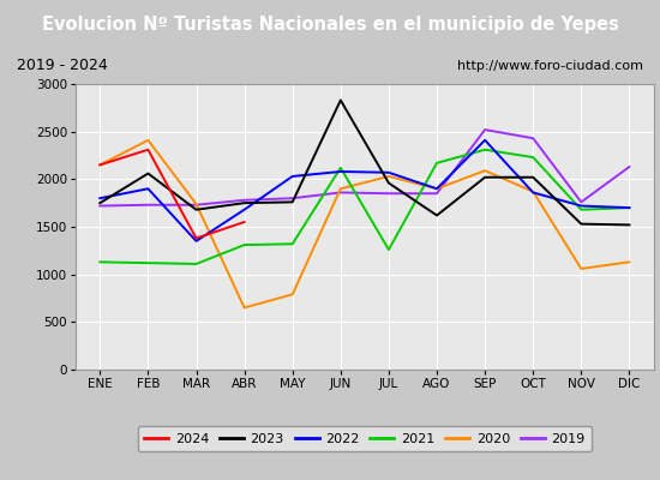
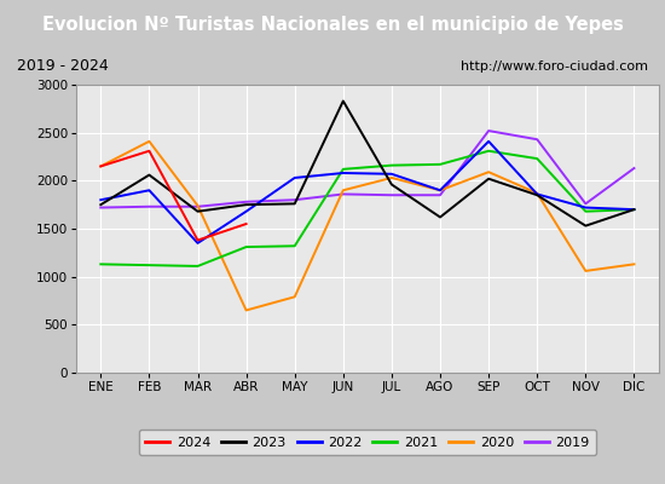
2021/JUL: 1260 -> 2160
2023/OCT: 2020 -> 1850
2023/DIC: 1520 -> 1700
